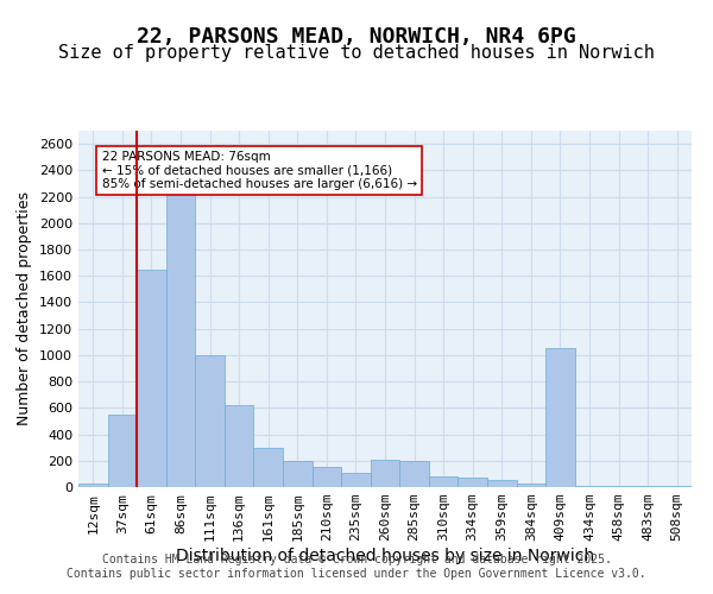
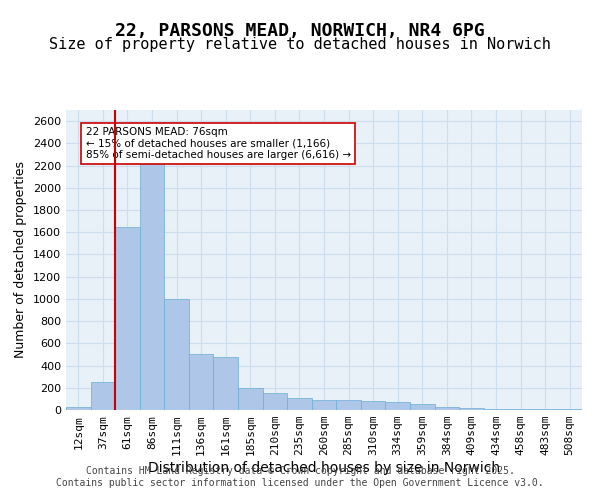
37sqm: 550 -> 250
136sqm: 620 -> 500
161sqm: 300 -> 480
260sqm: 210 -> 90
285sqm: 200 -> 90
409sqm: 1050 -> 20
